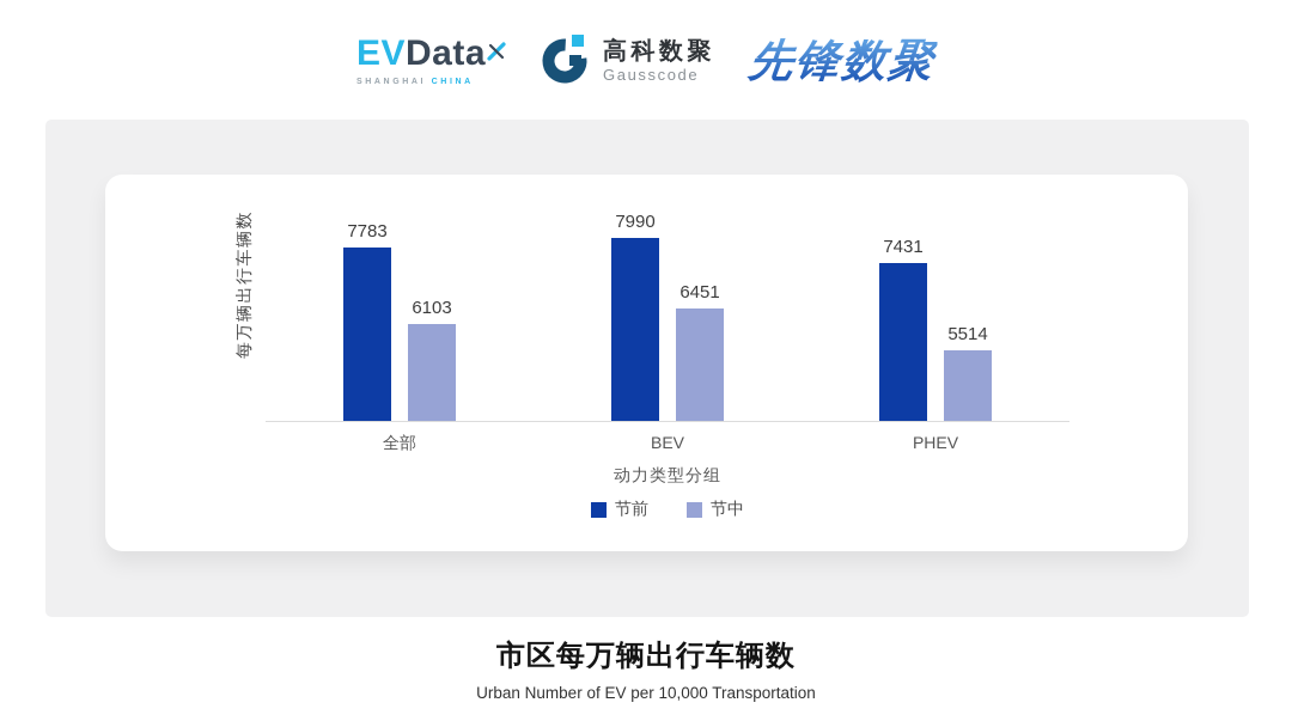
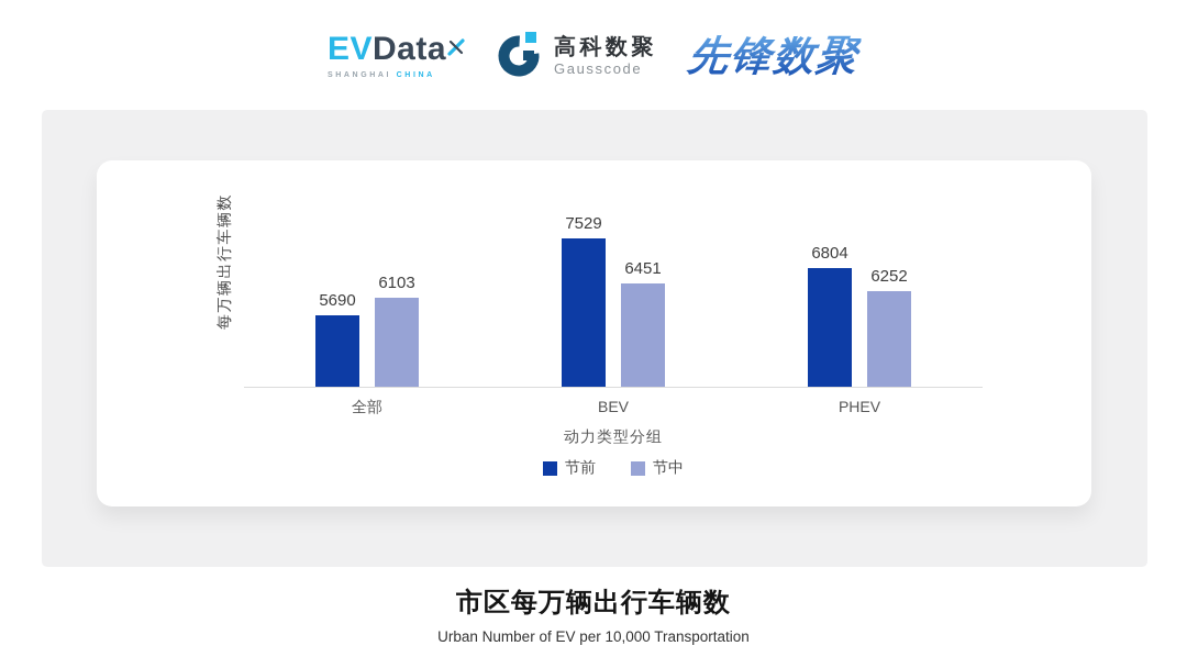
节前/全部: 7783 -> 5690
节前/BEV: 7990 -> 7529
节前/PHEV: 7431 -> 6804
节中/PHEV: 5514 -> 6252
